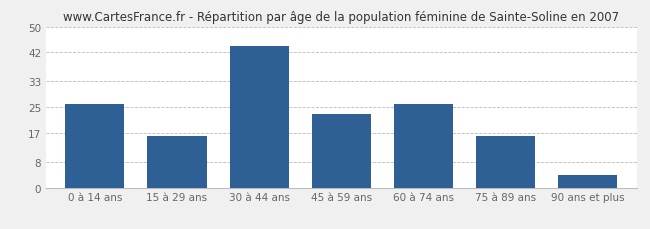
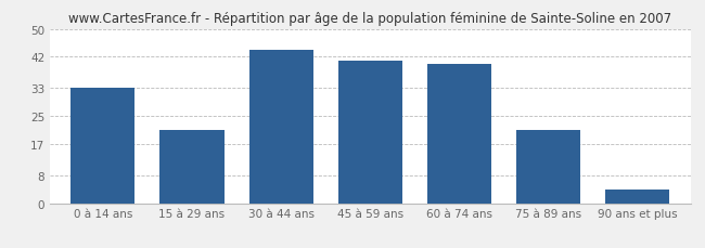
0 à 14 ans: 26 -> 33
15 à 29 ans: 16 -> 21
45 à 59 ans: 23 -> 41
60 à 74 ans: 26 -> 40
75 à 89 ans: 16 -> 21
